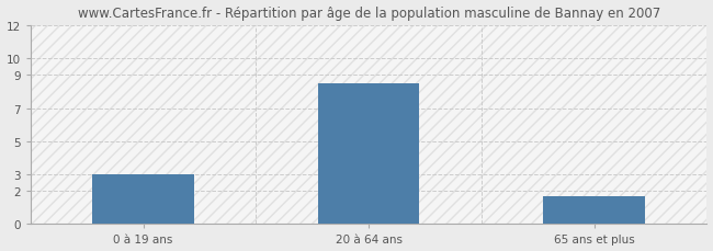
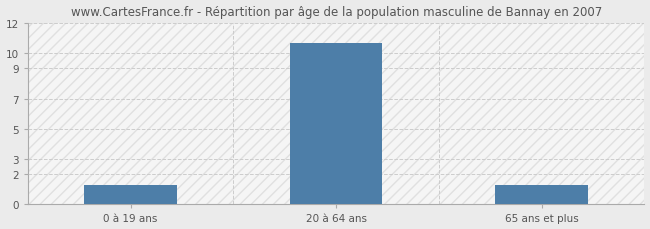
0 à 19 ans: 3.0 -> 1.3
20 à 64 ans: 8.5 -> 10.7
65 ans et plus: 1.7 -> 1.3
